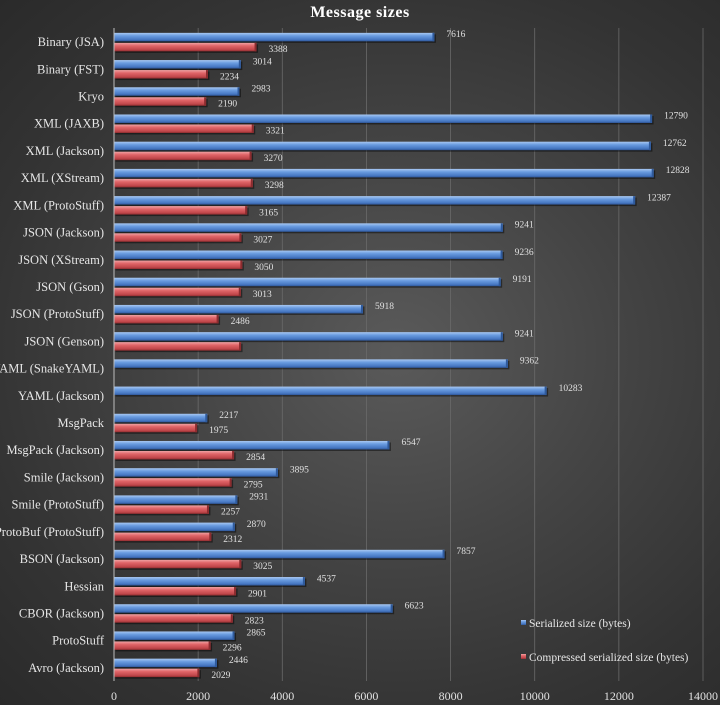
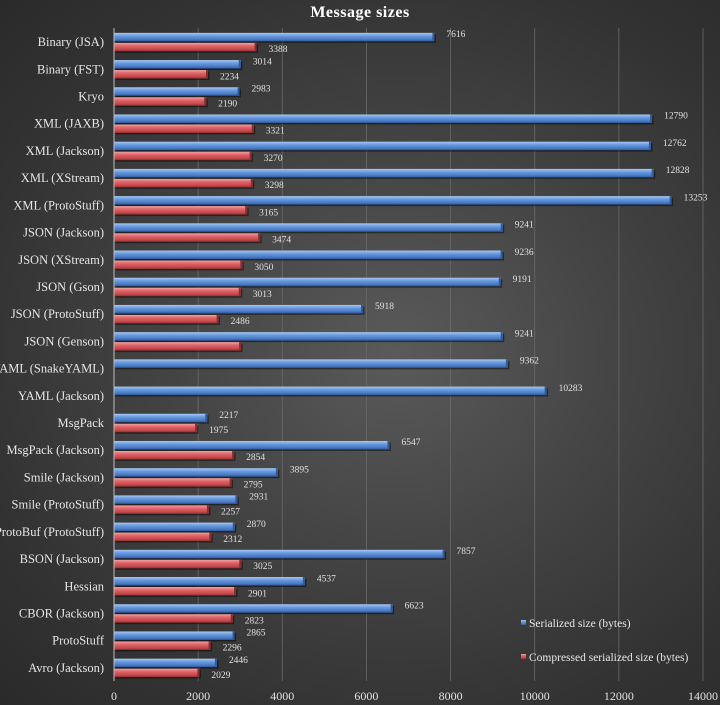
Serialized size (bytes)/XML (ProtoStuff): 12387 -> 13253
Compressed serialized size (bytes)/JSON (Jackson): 3027 -> 3474
